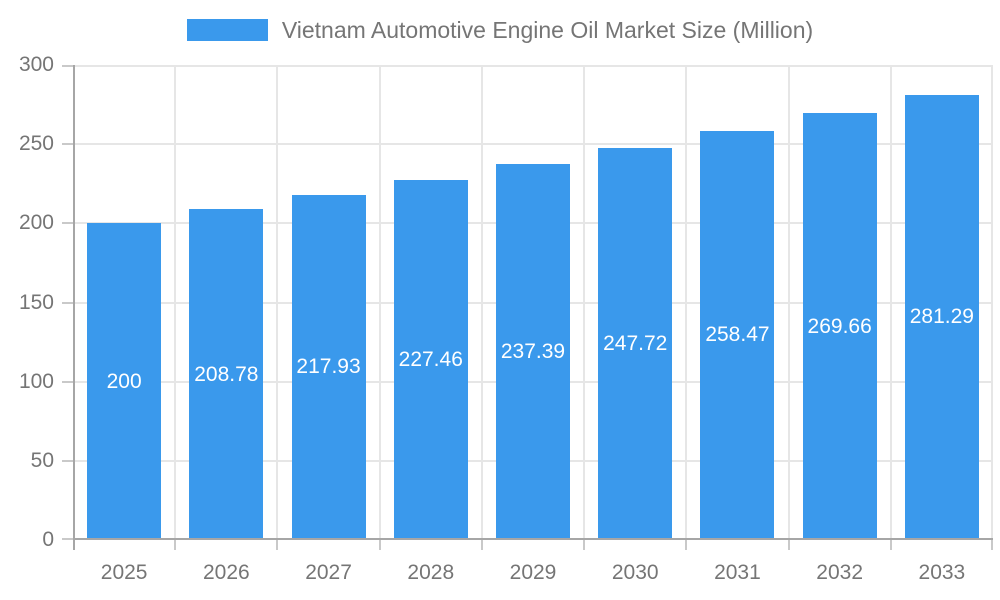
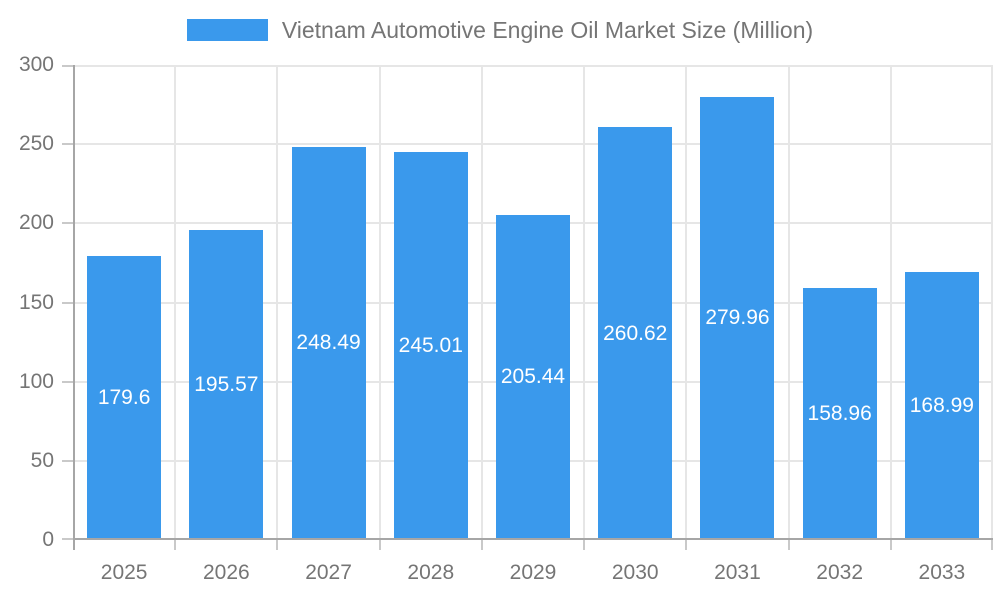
2025: 200 -> 179.6
2026: 208.78 -> 195.57
2027: 217.93 -> 248.49
2028: 227.46 -> 245.01
2029: 237.39 -> 205.44
2030: 247.72 -> 260.62
2031: 258.47 -> 279.96
2032: 269.66 -> 158.96
2033: 281.29 -> 168.99
